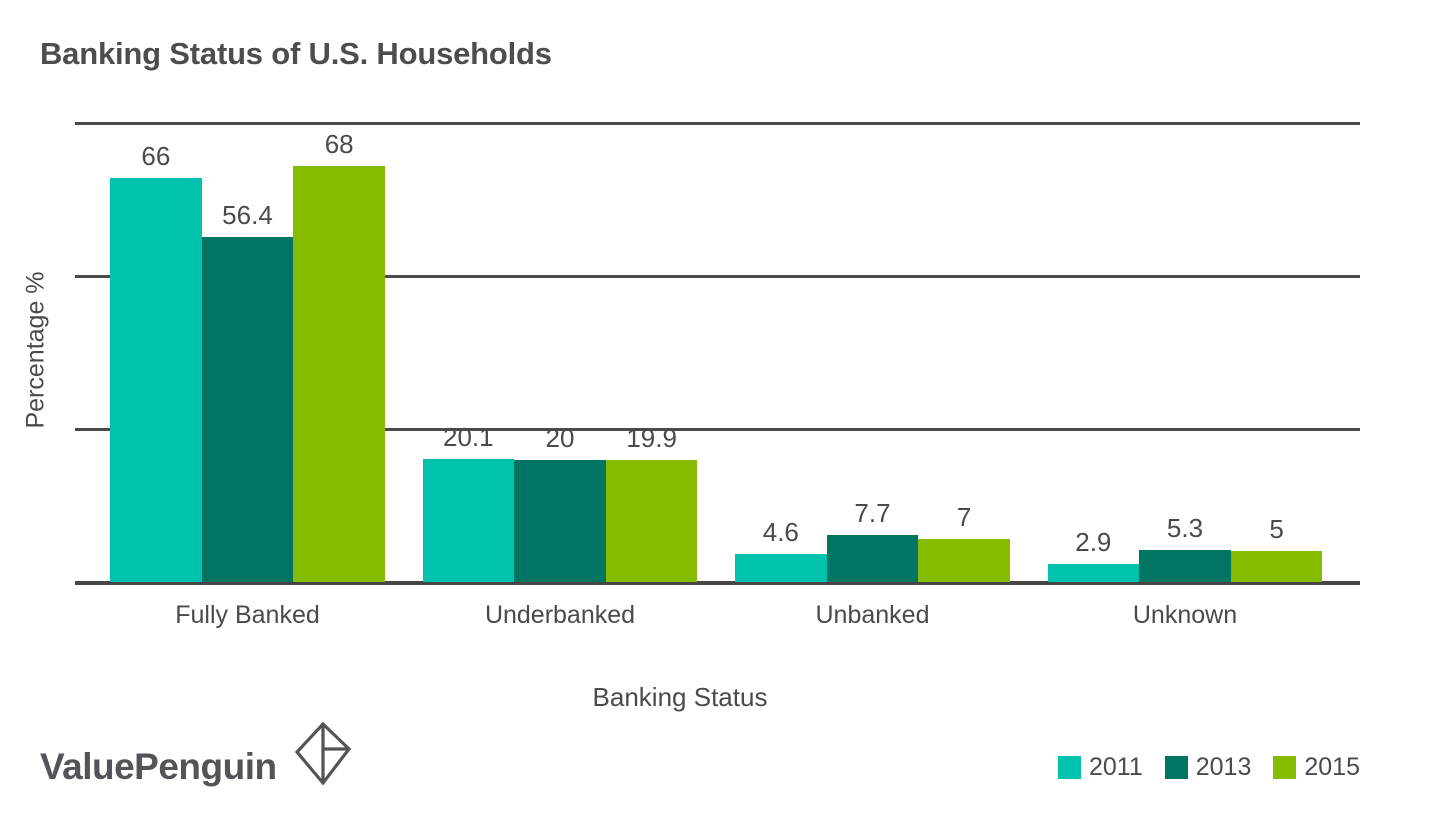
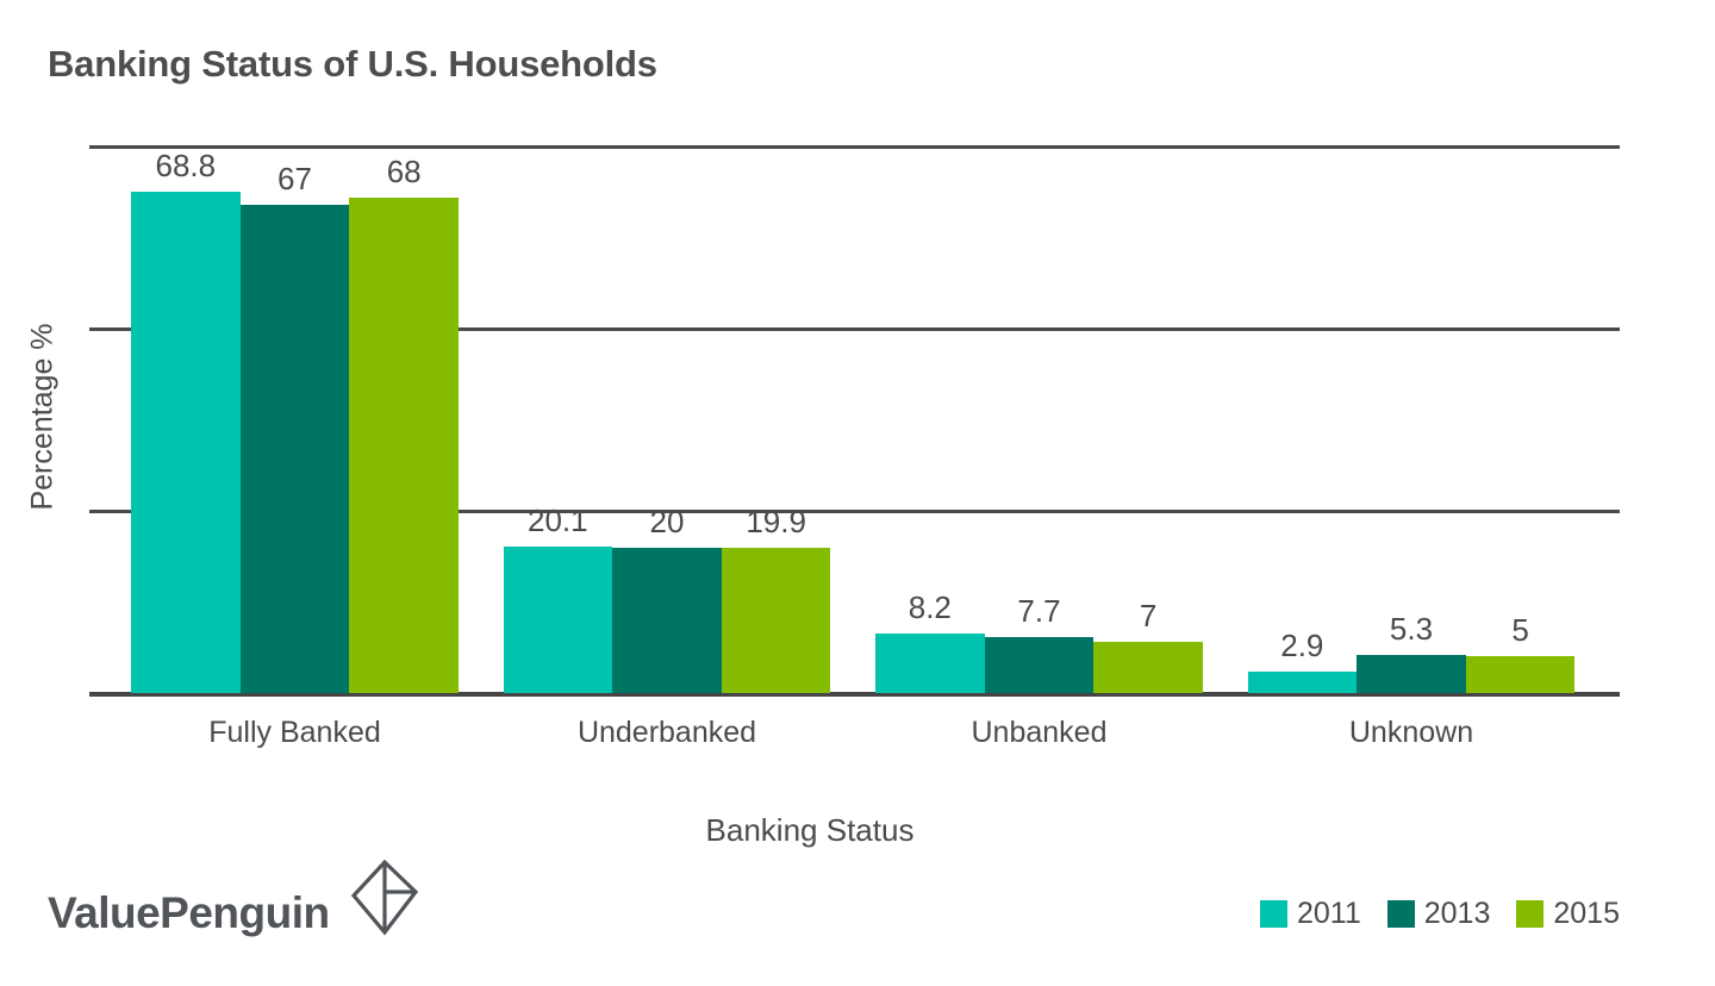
2011/Fully Banked: 66 -> 68.8
2013/Fully Banked: 56.4 -> 67
2011/Unbanked: 4.6 -> 8.2
